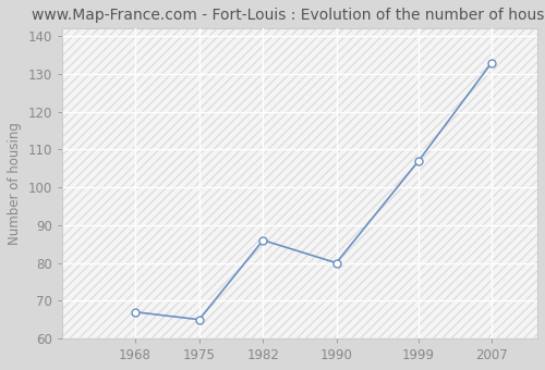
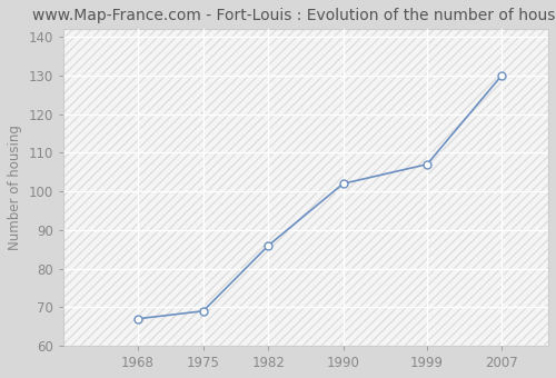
1975: 65 -> 69
1990: 80 -> 102
2007: 133 -> 130
